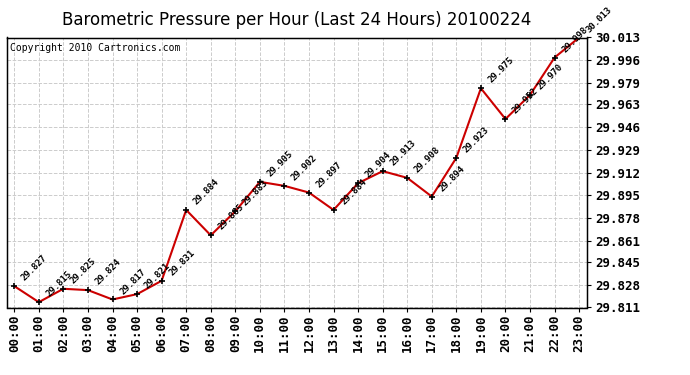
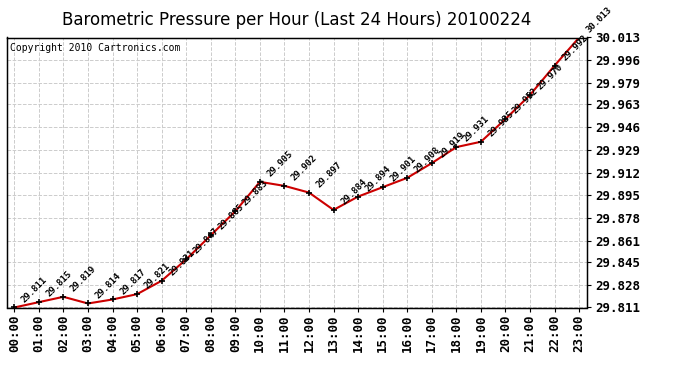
00:00: 29.827 -> 29.811
02:00: 29.825 -> 29.819
03:00: 29.824 -> 29.814
07:00: 29.884 -> 29.847
14:00: 29.904 -> 29.894
15:00: 29.913 -> 29.901
17:00: 29.894 -> 29.919
18:00: 29.923 -> 29.931
19:00: 29.975 -> 29.935
22:00: 29.998 -> 29.992
